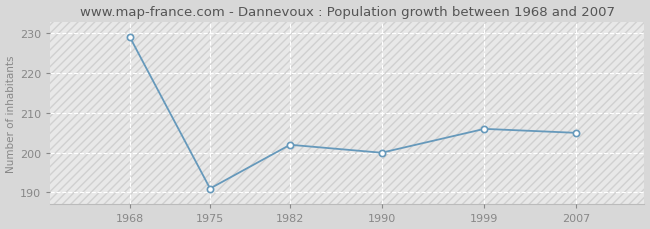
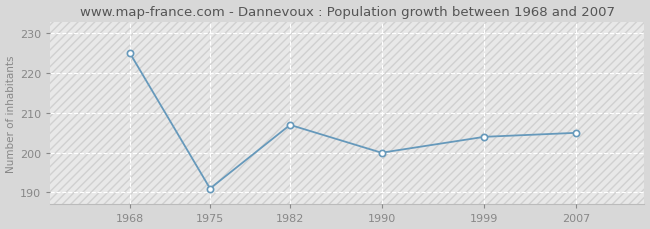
1968: 229 -> 225
1982: 202 -> 207
1999: 206 -> 204
